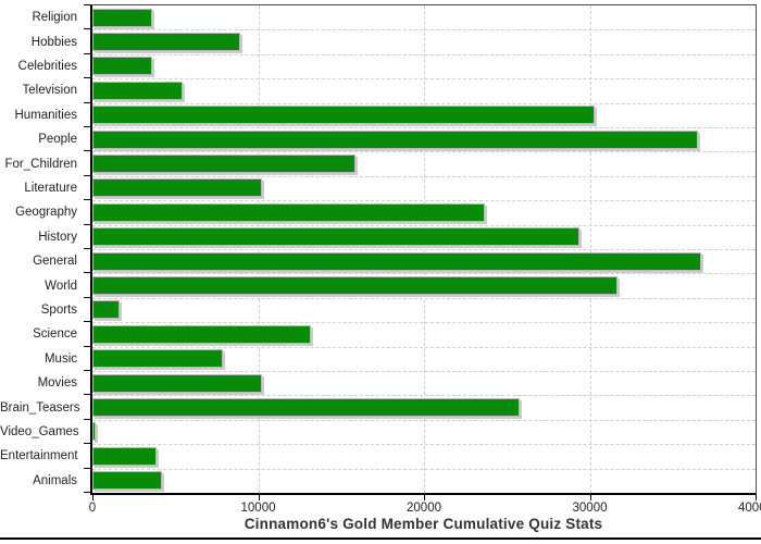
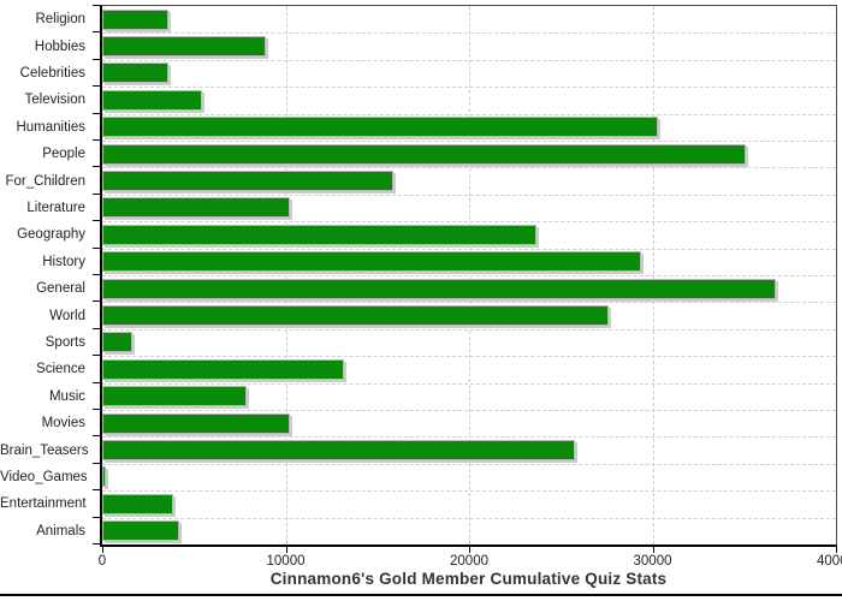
People: 36500 -> 35100
World: 31700 -> 27600
